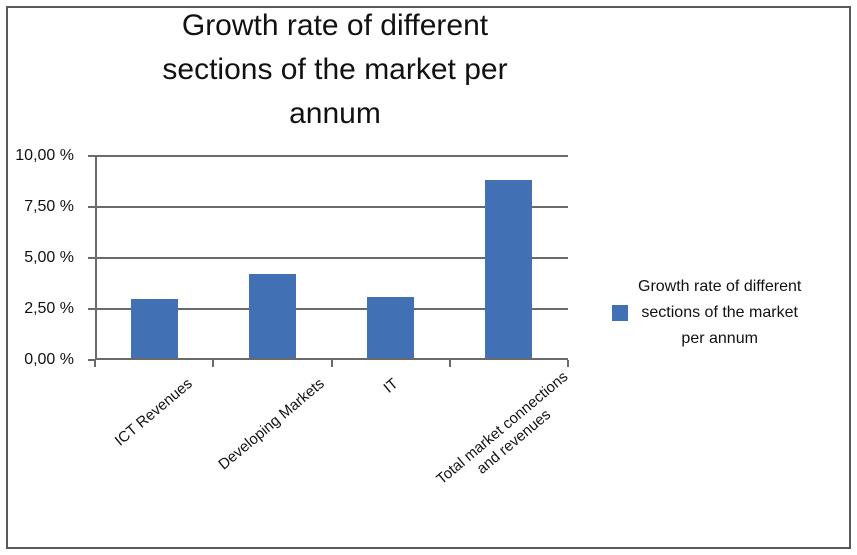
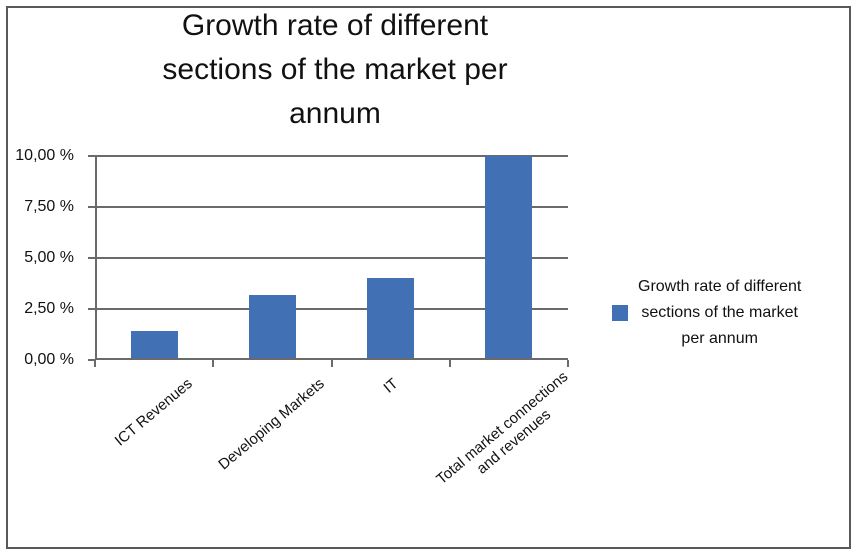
ICT Revenues: 3,0% -> 1,4%
Developing Markets: 4,2% -> 3,2%
IT: 3,1% -> 4,0%
Total market connections and revenues: 8,8% -> 10,0%
